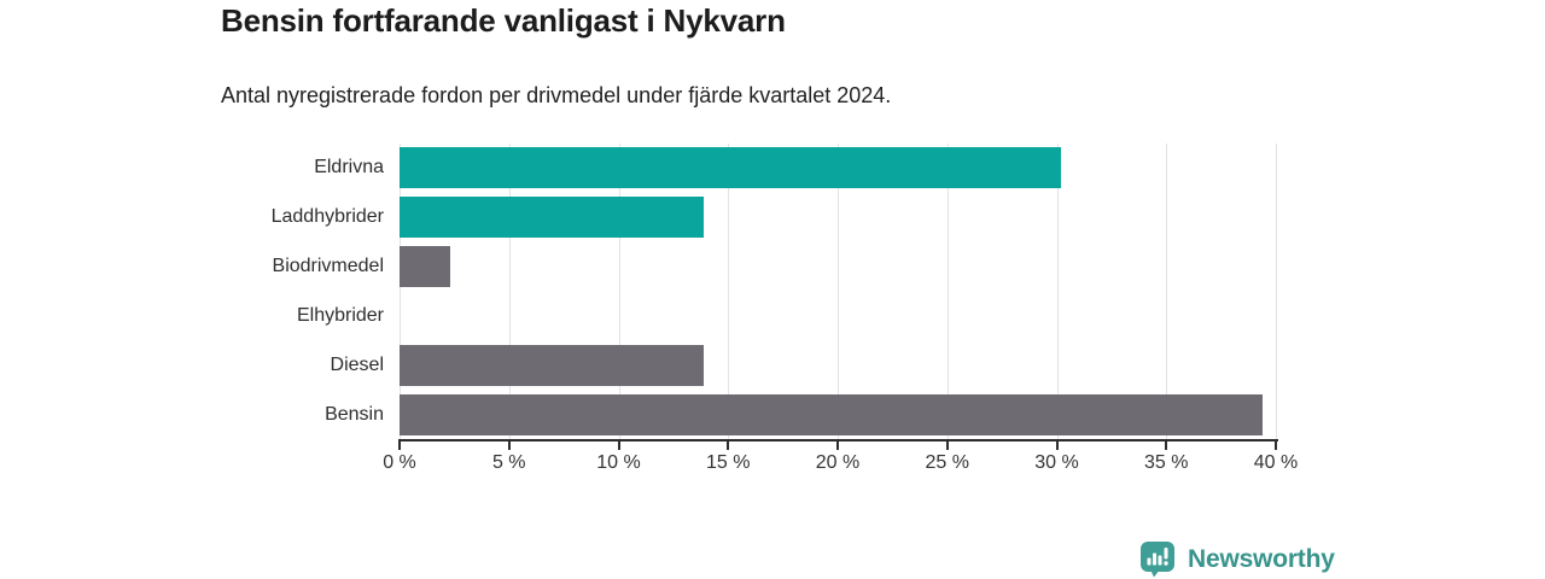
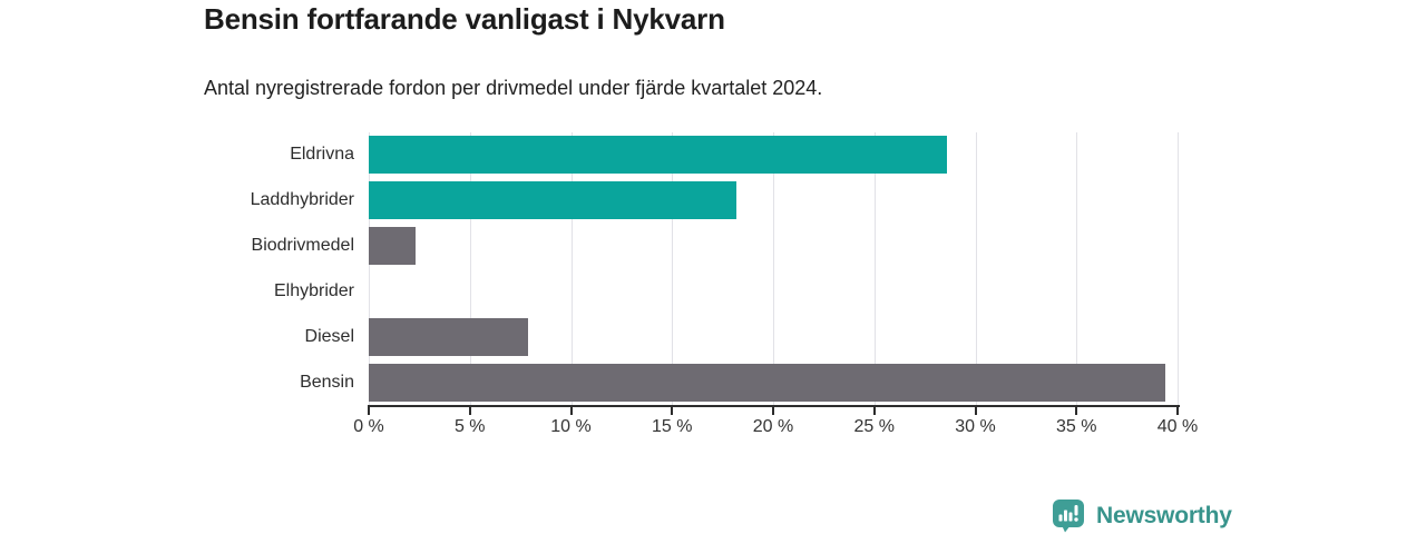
Eldrivna: 30.2% -> 28.6%
Laddhybrider: 13.9% -> 18.2%
Diesel: 13.9% -> 7.9%
